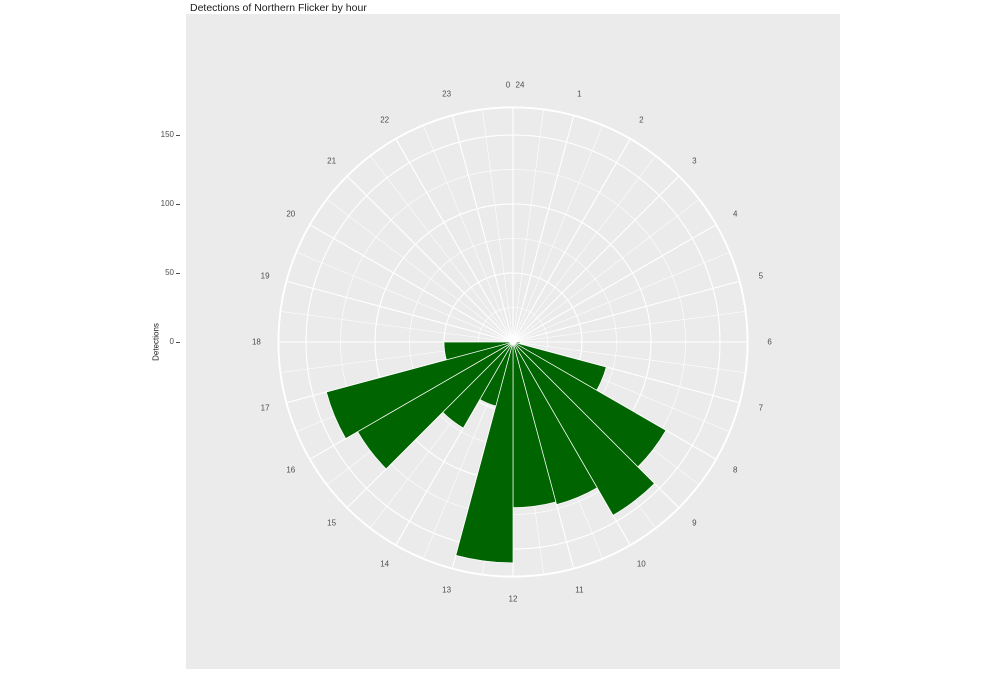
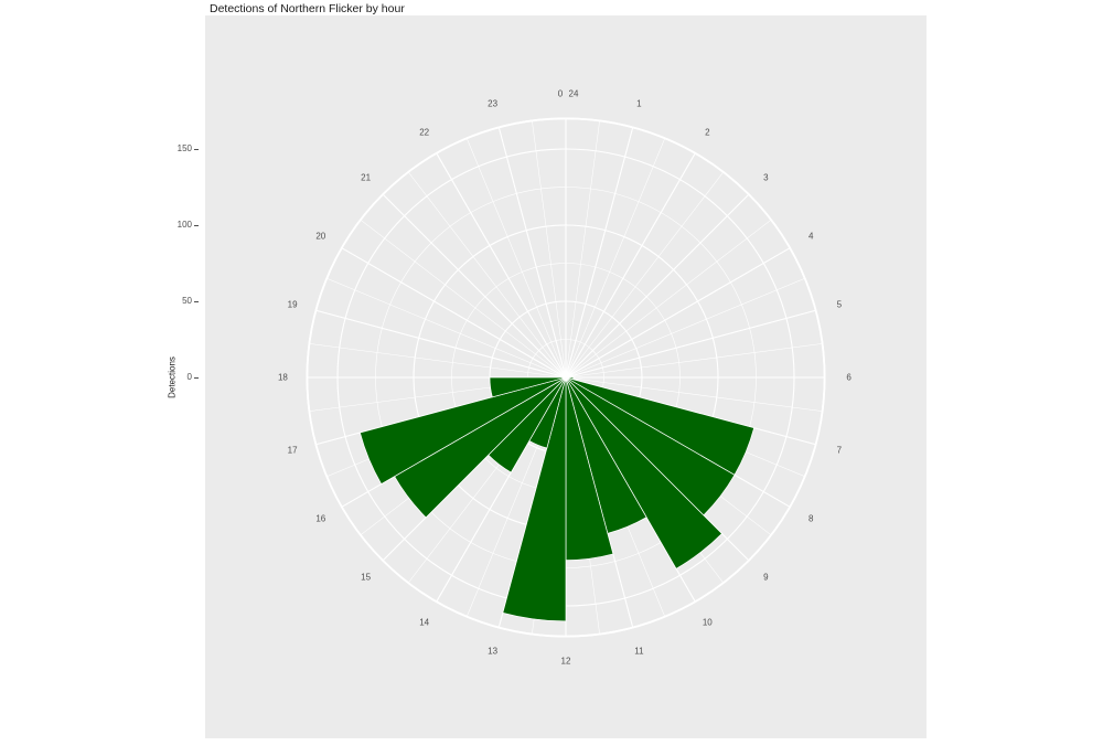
7: 70 -> 128
10: 122 -> 106
